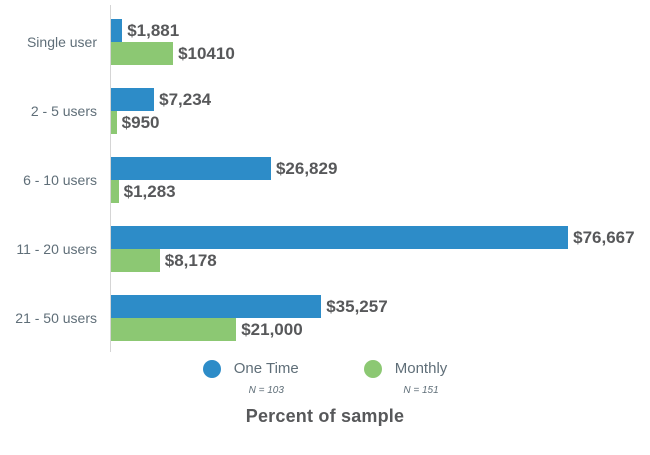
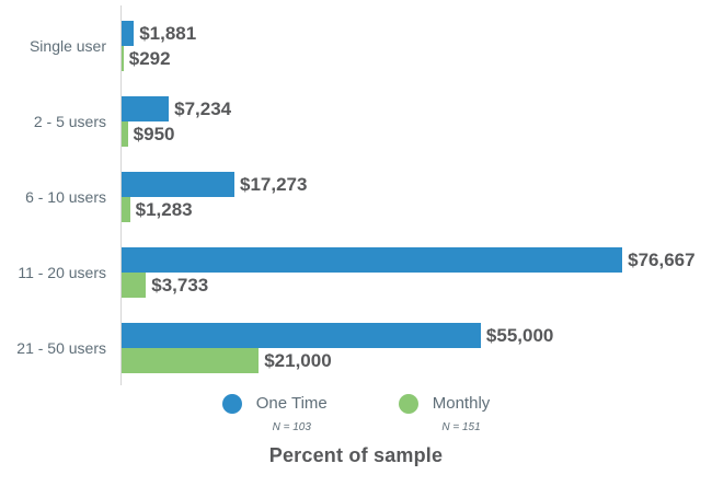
Monthly/Single user: $10410 -> $292
One Time/6 - 10 users: $26,829 -> $17,273
Monthly/11 - 20 users: $8,178 -> $3,733
One Time/21 - 50 users: $35,257 -> $55,000
